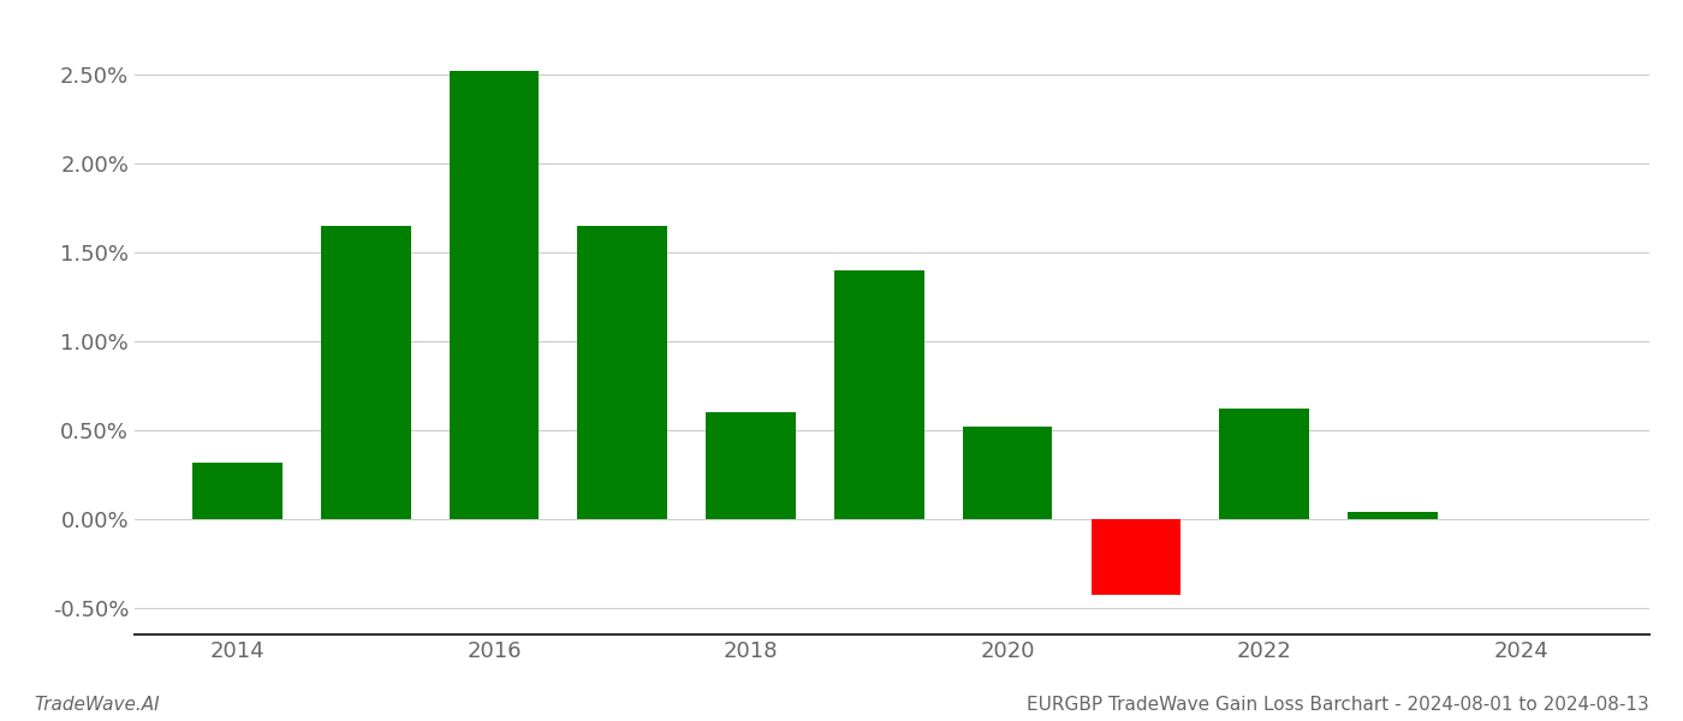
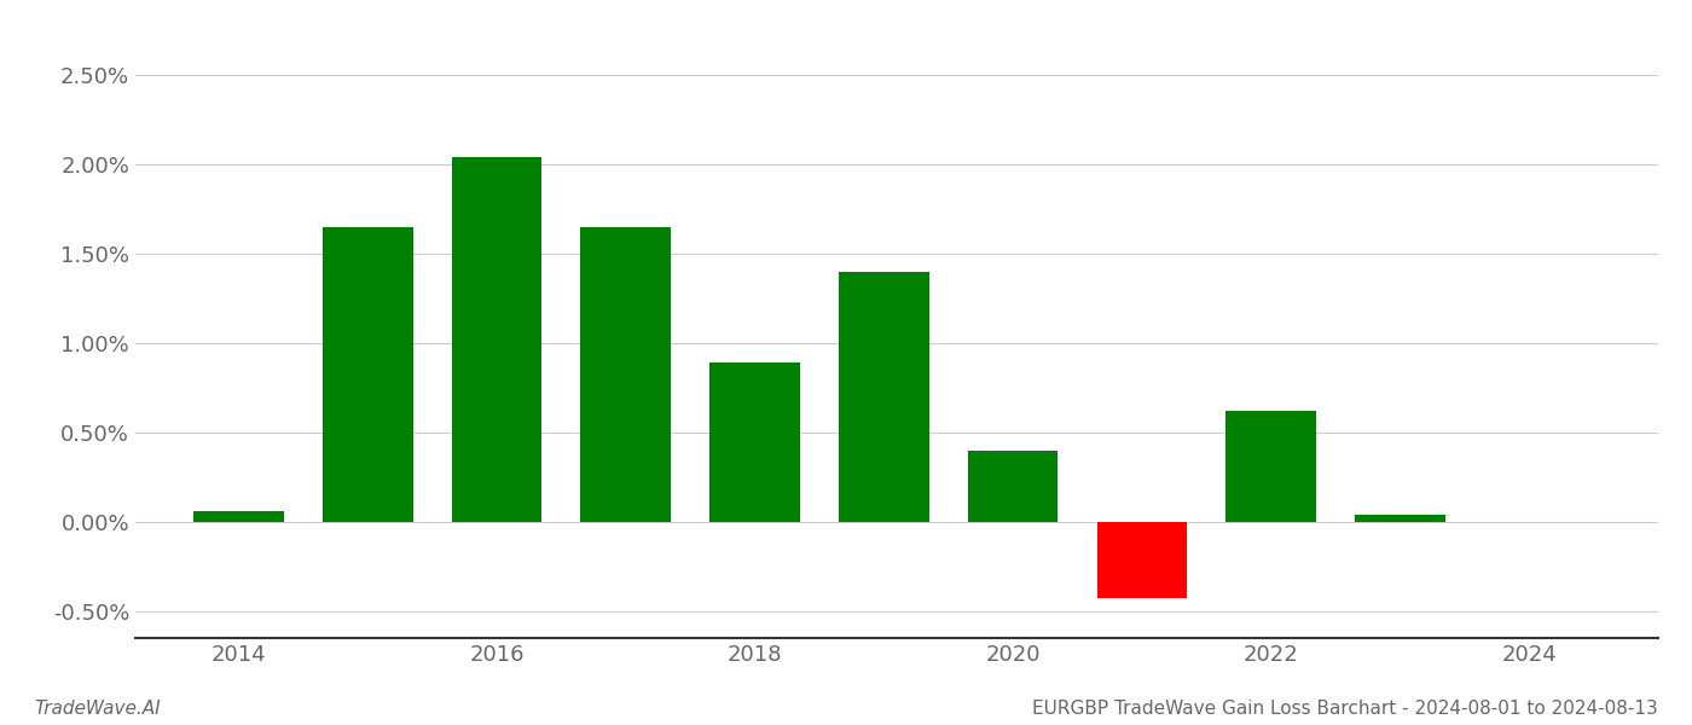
2014: 0.32% -> 0.06%
2016: 2.52% -> 2.04%
2018: 0.60% -> 0.89%
2020: 0.52% -> 0.40%
